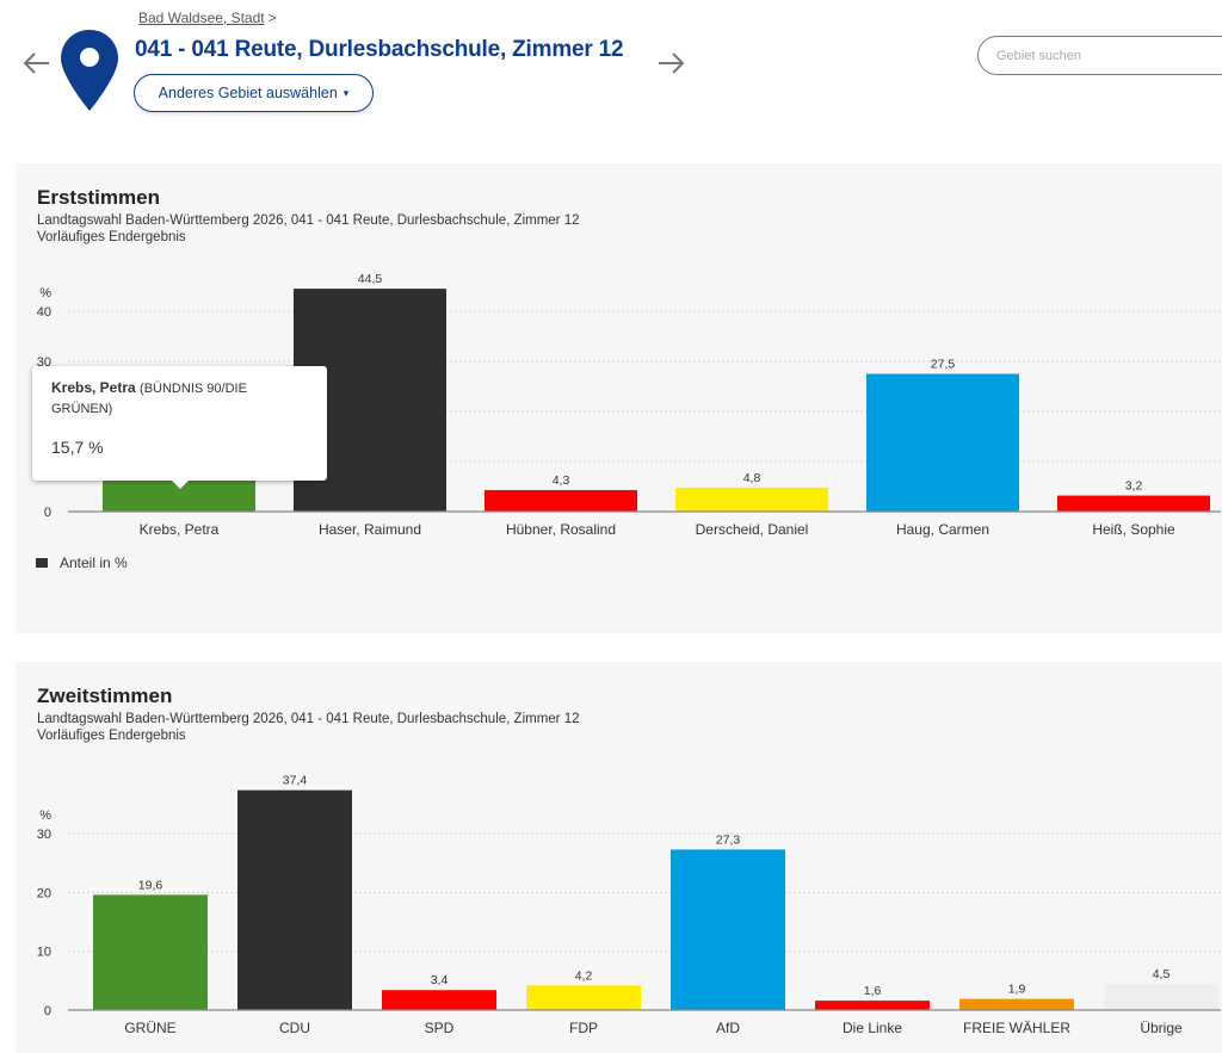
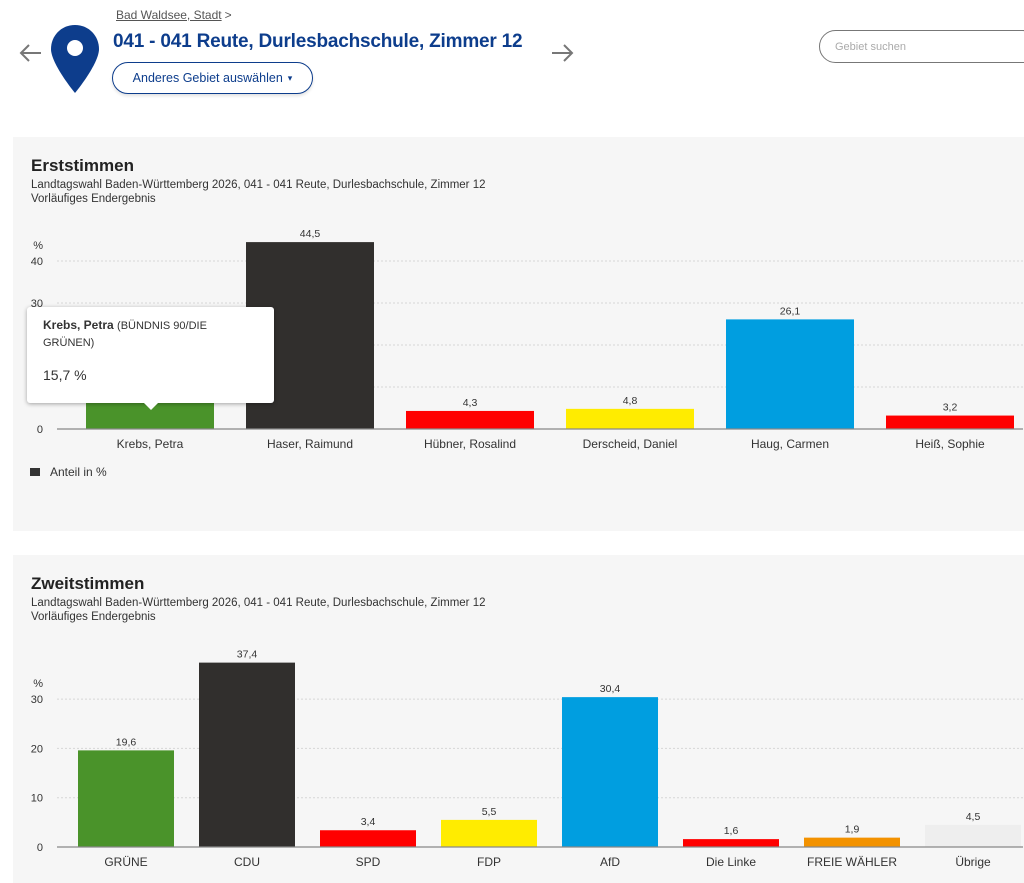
Erststimmen/Haug, Carmen: 27,5 -> 26,1
Zweitstimmen/FDP: 4,2 -> 5,5
Zweitstimmen/AfD: 27,3 -> 30,4
